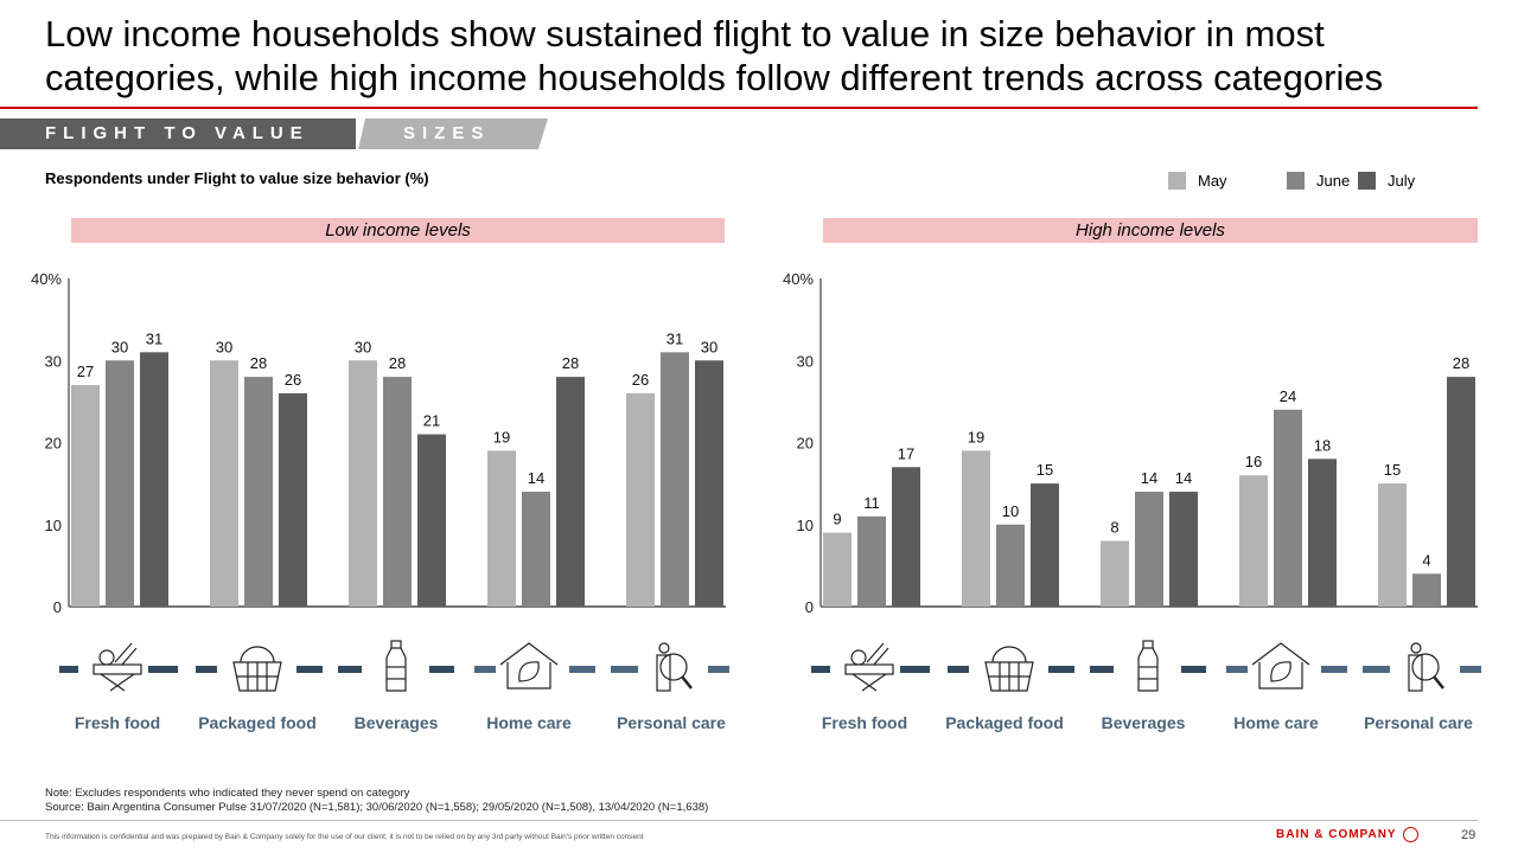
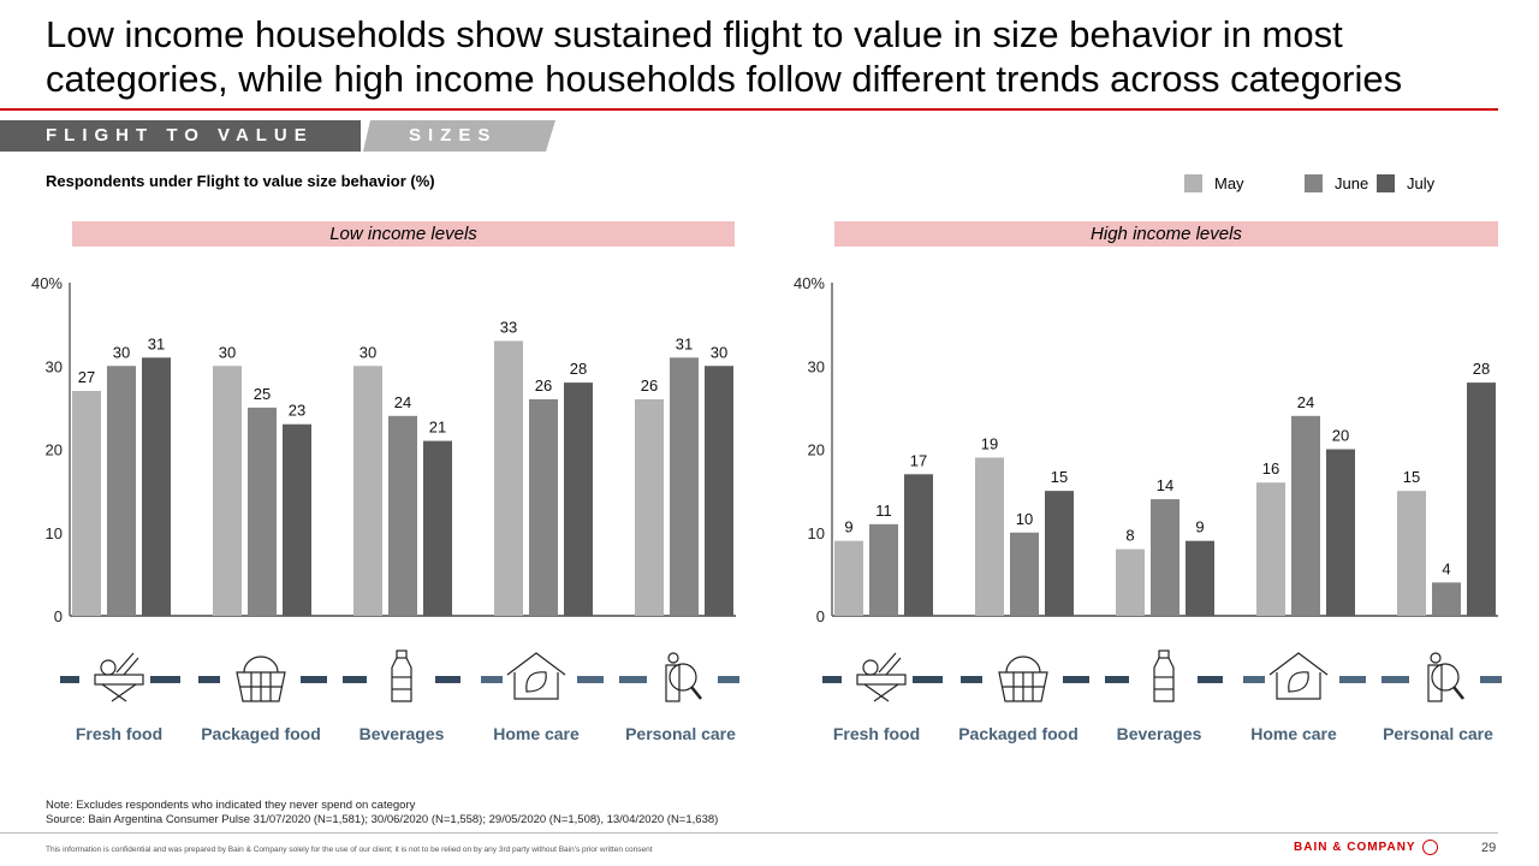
Low income levels/June/Packaged food: 28 -> 25
Low income levels/July/Packaged food: 26 -> 23
Low income levels/June/Beverages: 28 -> 24
Low income levels/May/Home care: 19 -> 33
Low income levels/June/Home care: 14 -> 26
High income levels/July/Beverages: 14 -> 9
High income levels/July/Home care: 18 -> 20
